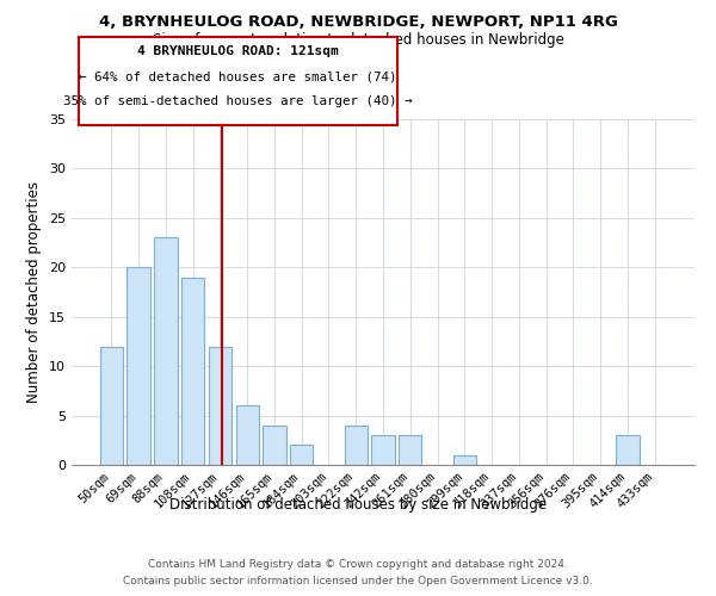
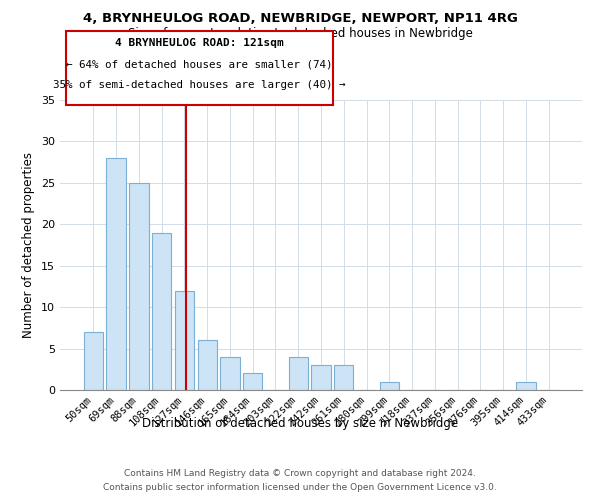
50sqm: 12 -> 7
69sqm: 20 -> 28
88sqm: 23 -> 25
414sqm: 3 -> 1
